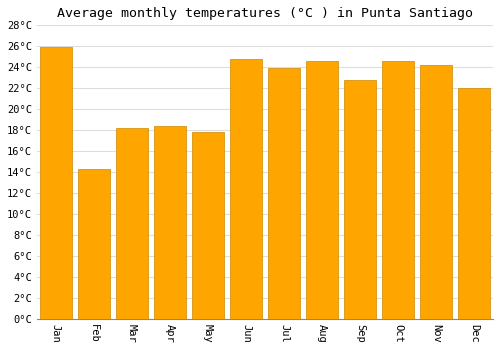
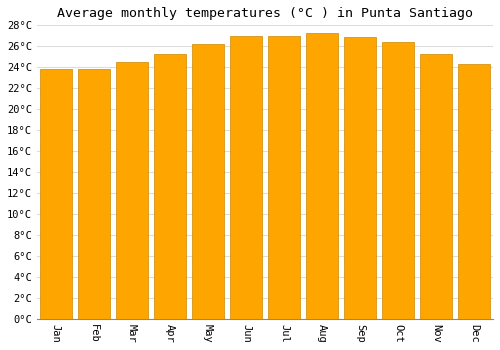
Jan: 25.9°C -> 23.8°C
Feb: 14.3°C -> 23.8°C
Mar: 18.2°C -> 24.5°C
Apr: 18.4°C -> 25.3°C
May: 17.8°C -> 26.2°C
Jun: 24.8°C -> 27.0°C
Jul: 23.9°C -> 27.0°C
Aug: 24.6°C -> 27.3°C
Sep: 22.8°C -> 26.9°C
Oct: 24.6°C -> 26.4°C
Nov: 24.2°C -> 25.3°C
Dec: 22.0°C -> 24.3°C
